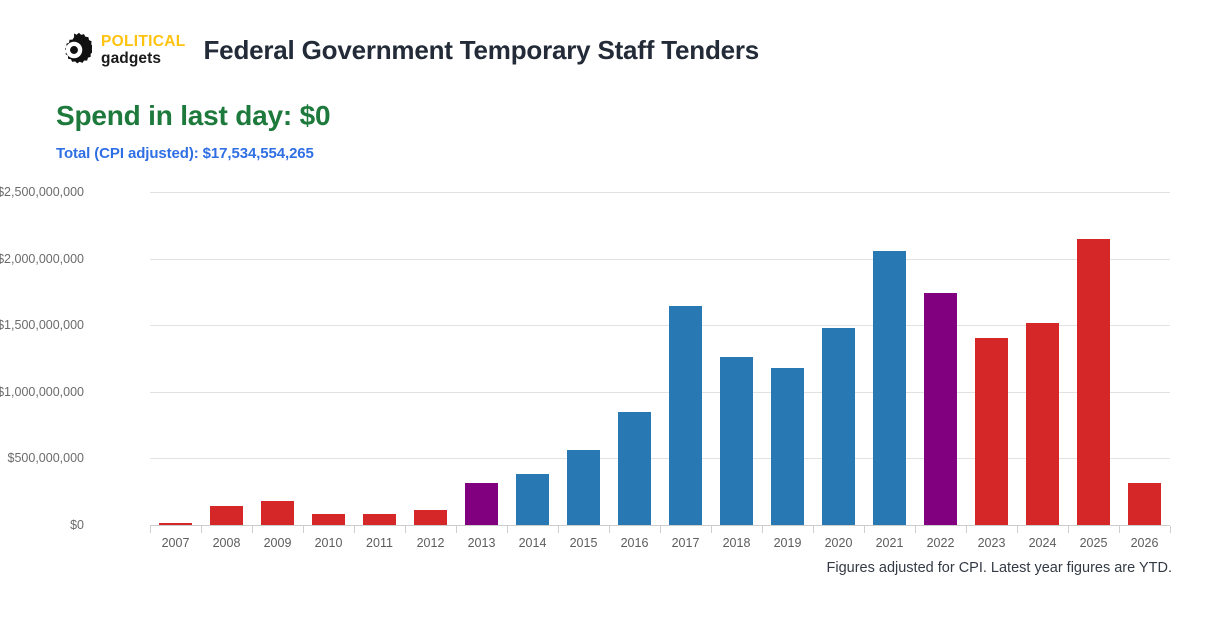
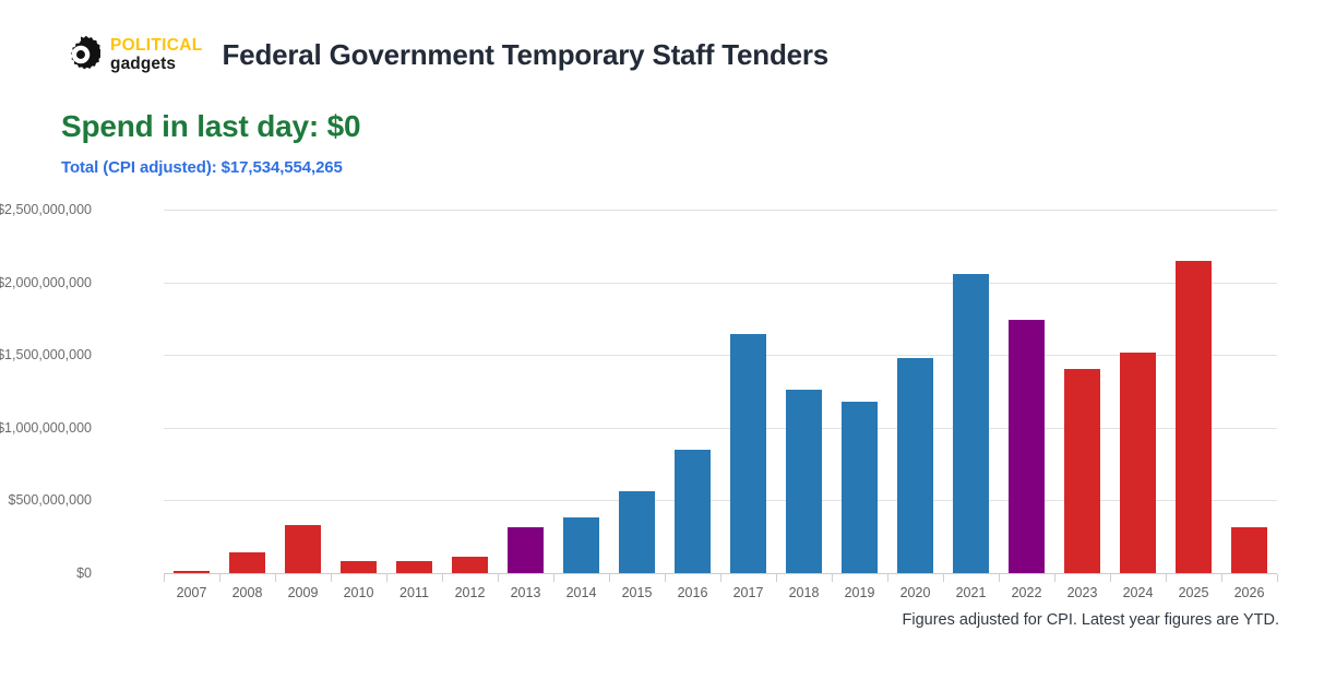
2009: $180000000 -> $330000000
